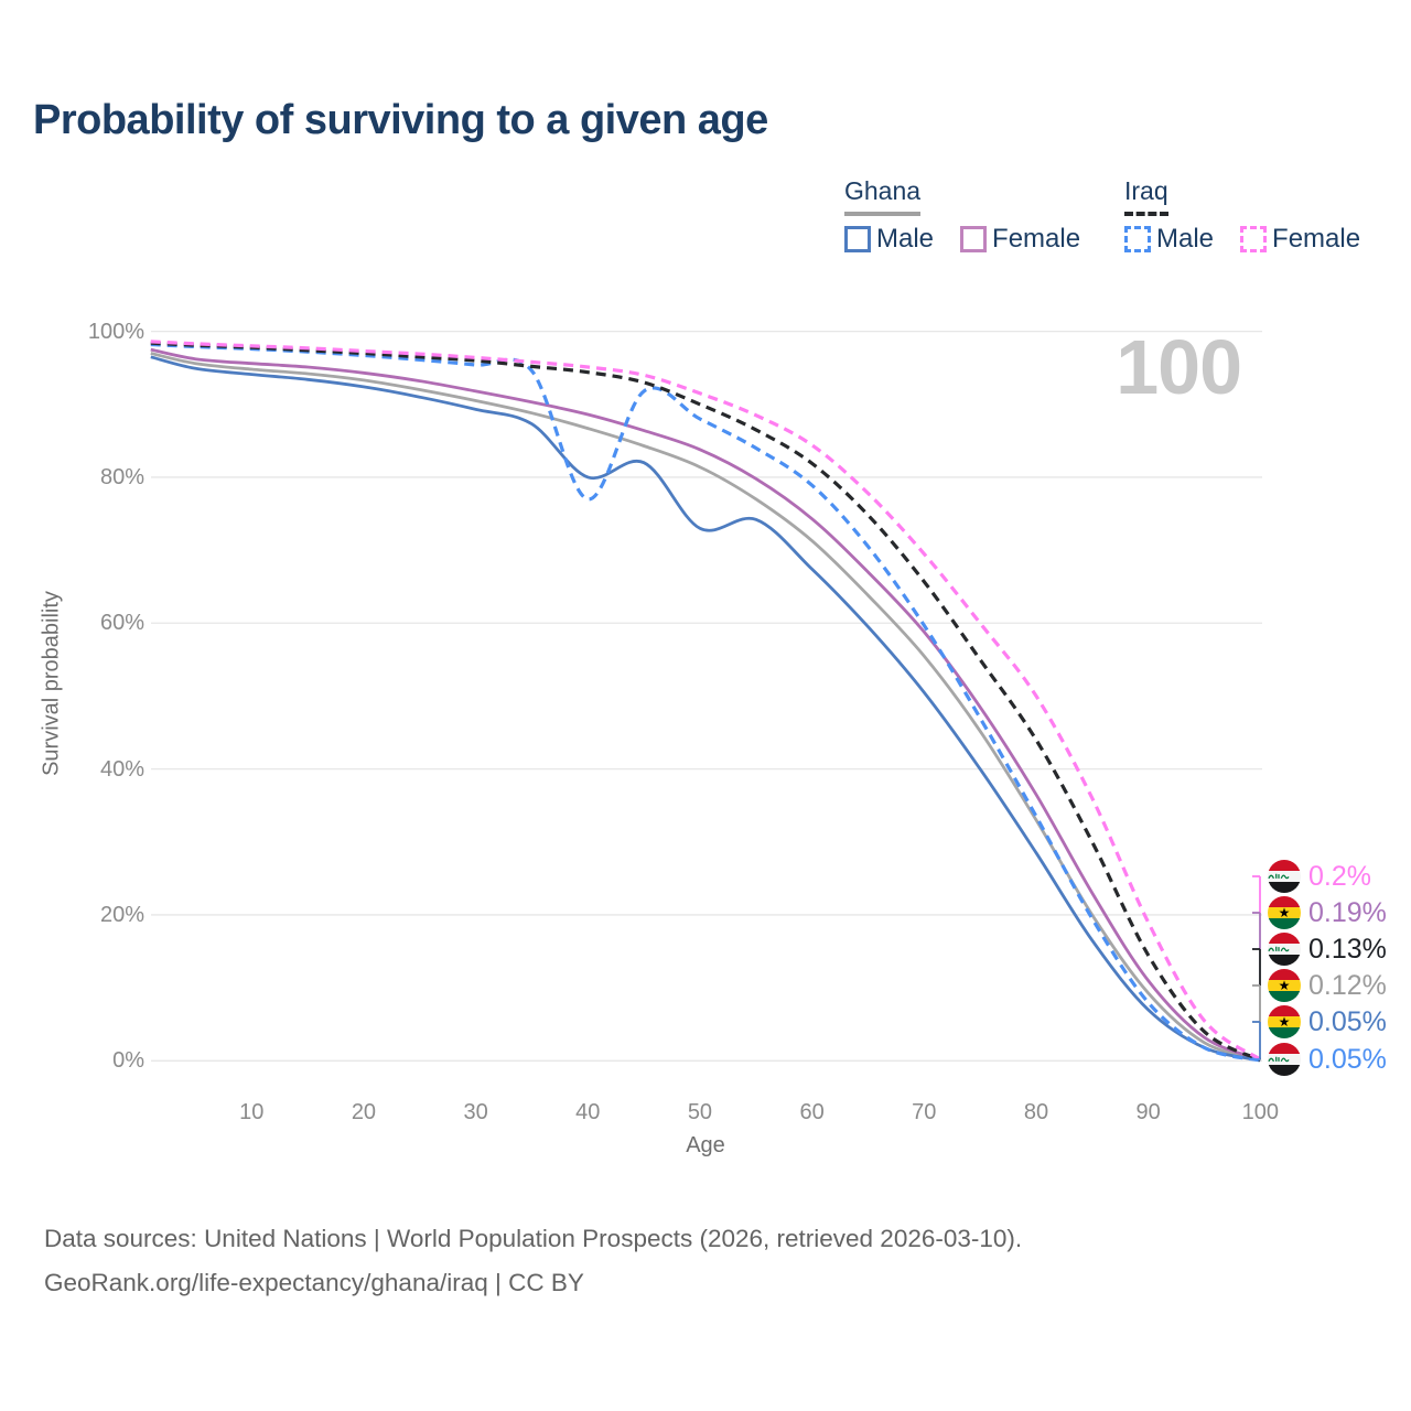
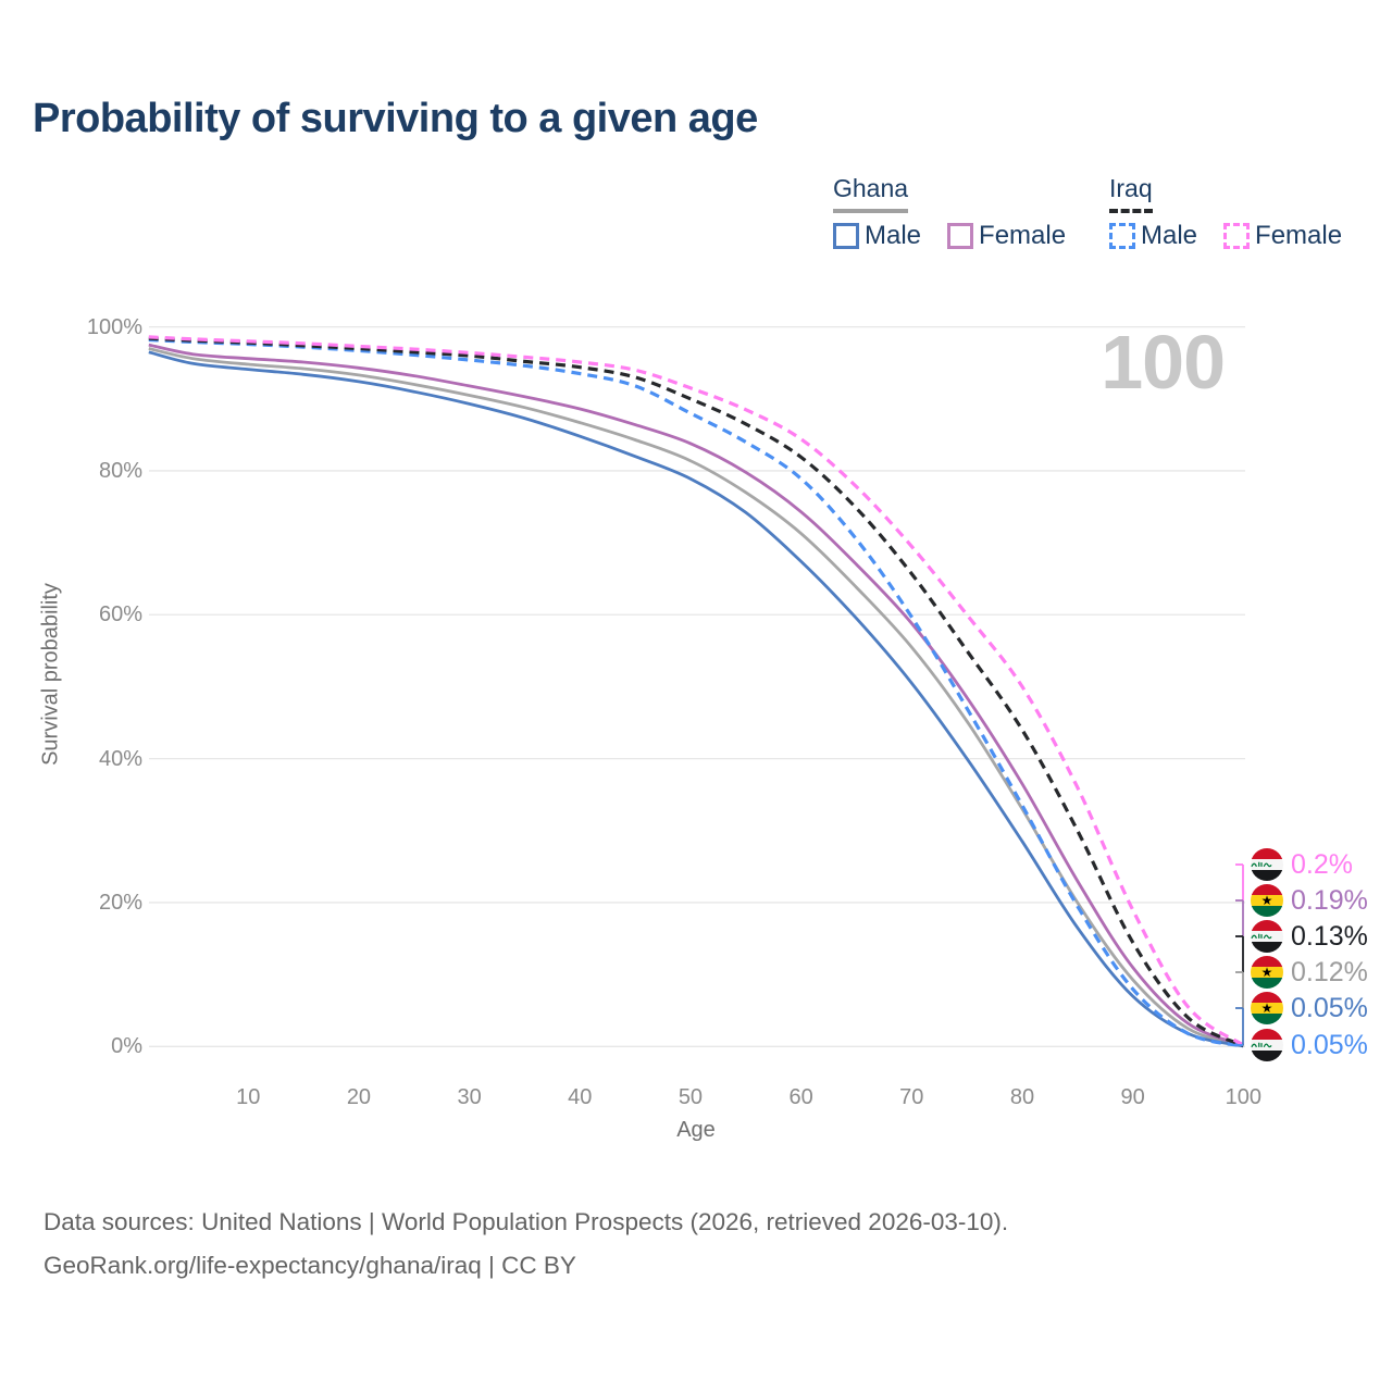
Iraq Male/40: 77% -> 94%
Ghana Male/40: 80% -> 85%
Ghana Male/50: 73% -> 79%
